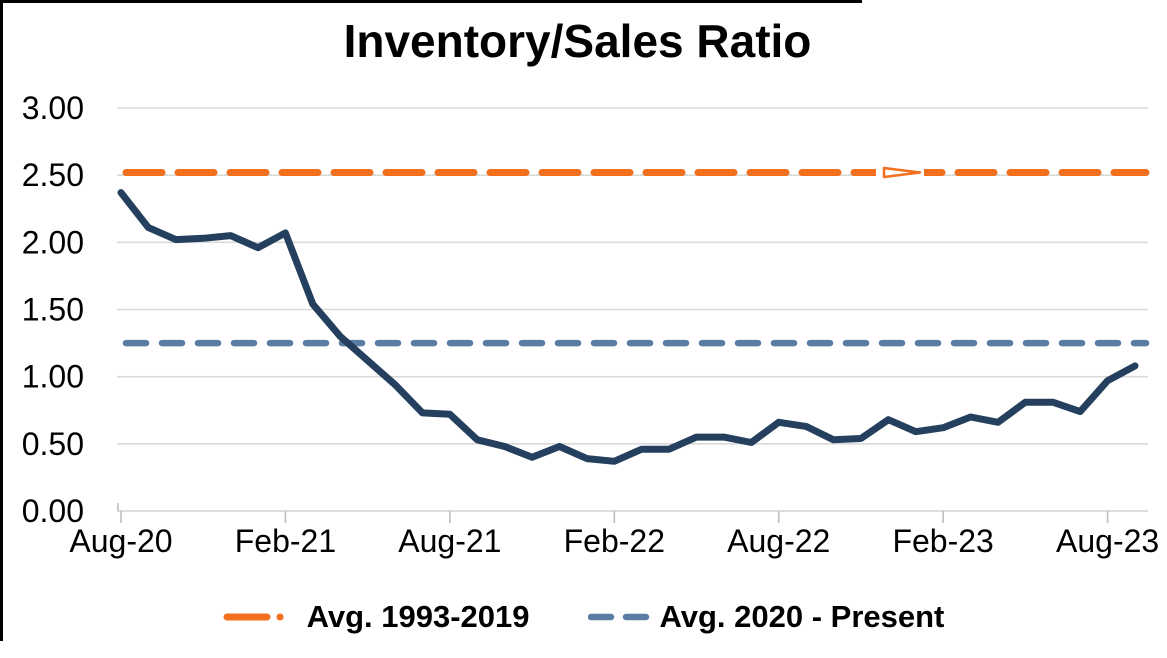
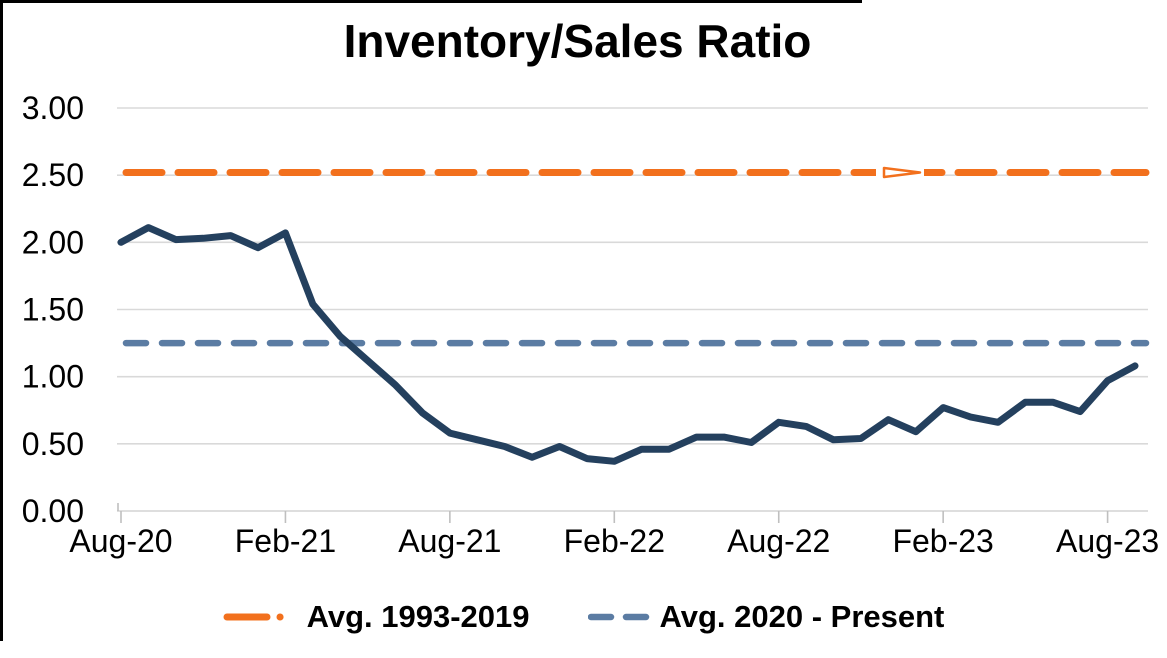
Aug-20: 2.37 -> 2.00
Aug-21: 0.72 -> 0.58
Feb-23: 0.62 -> 0.77
